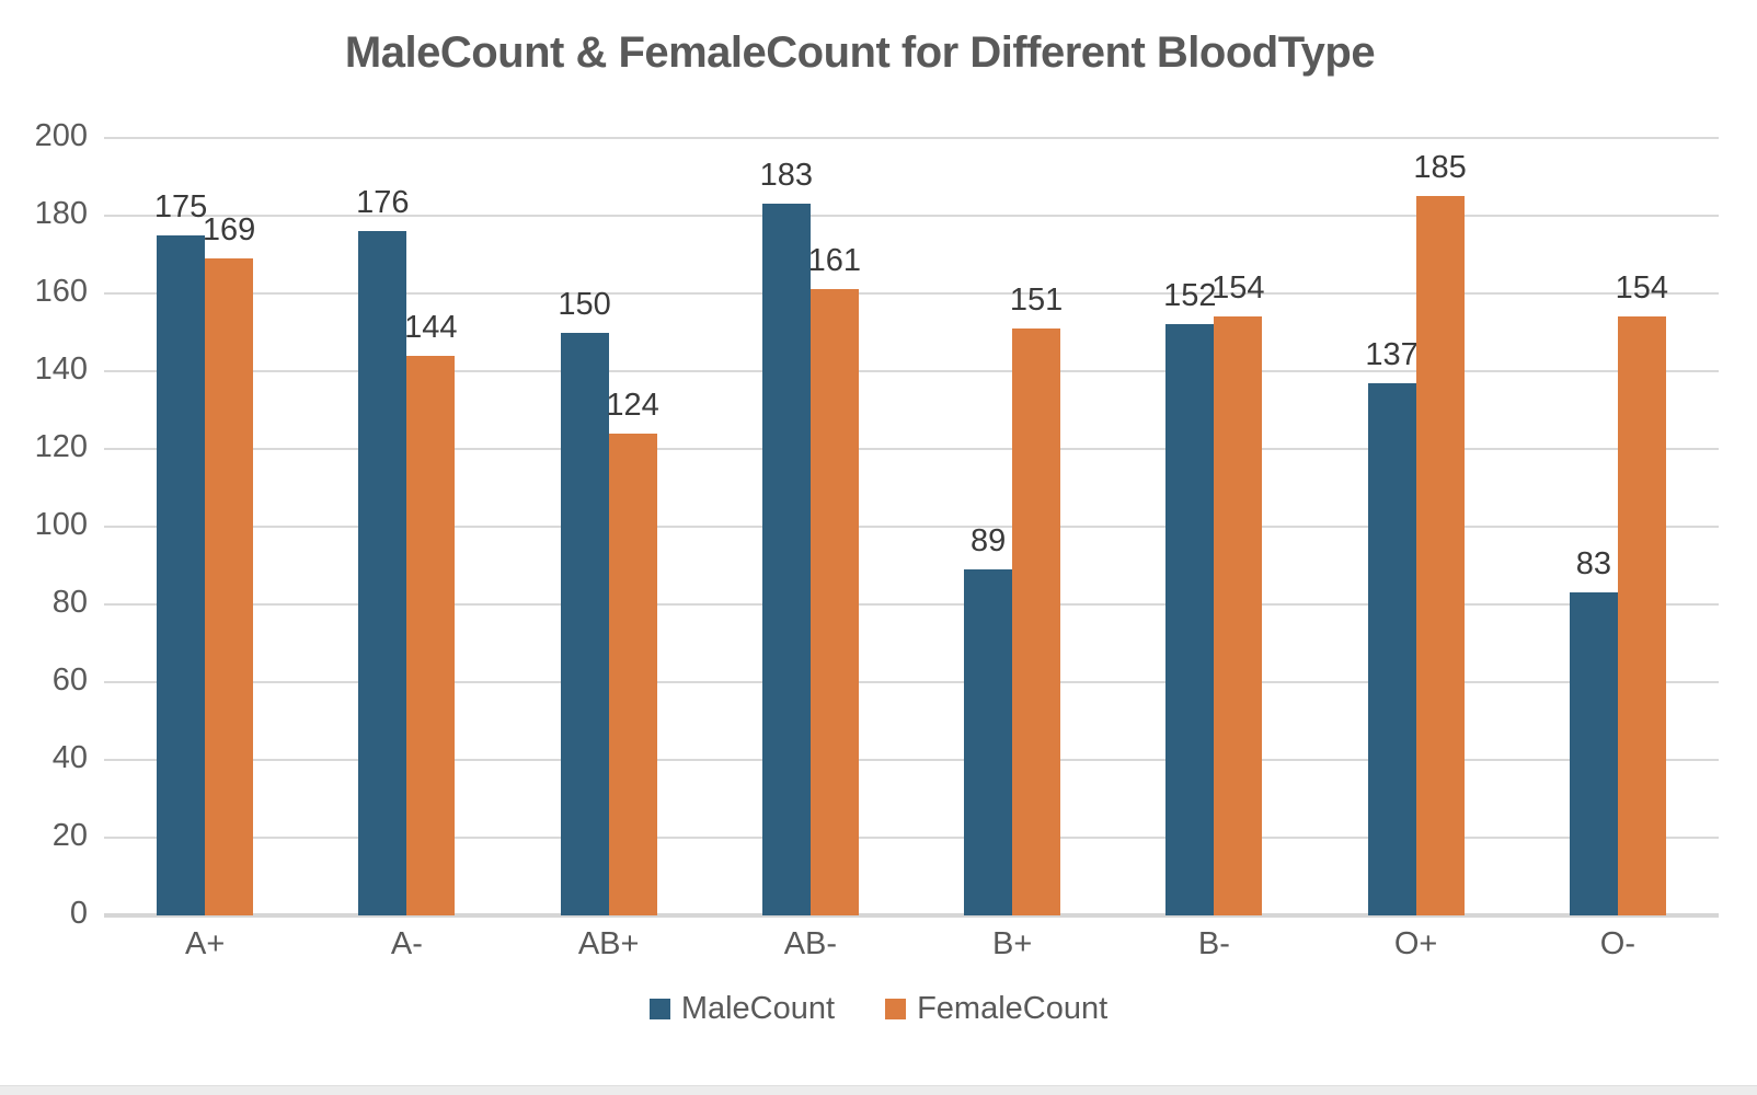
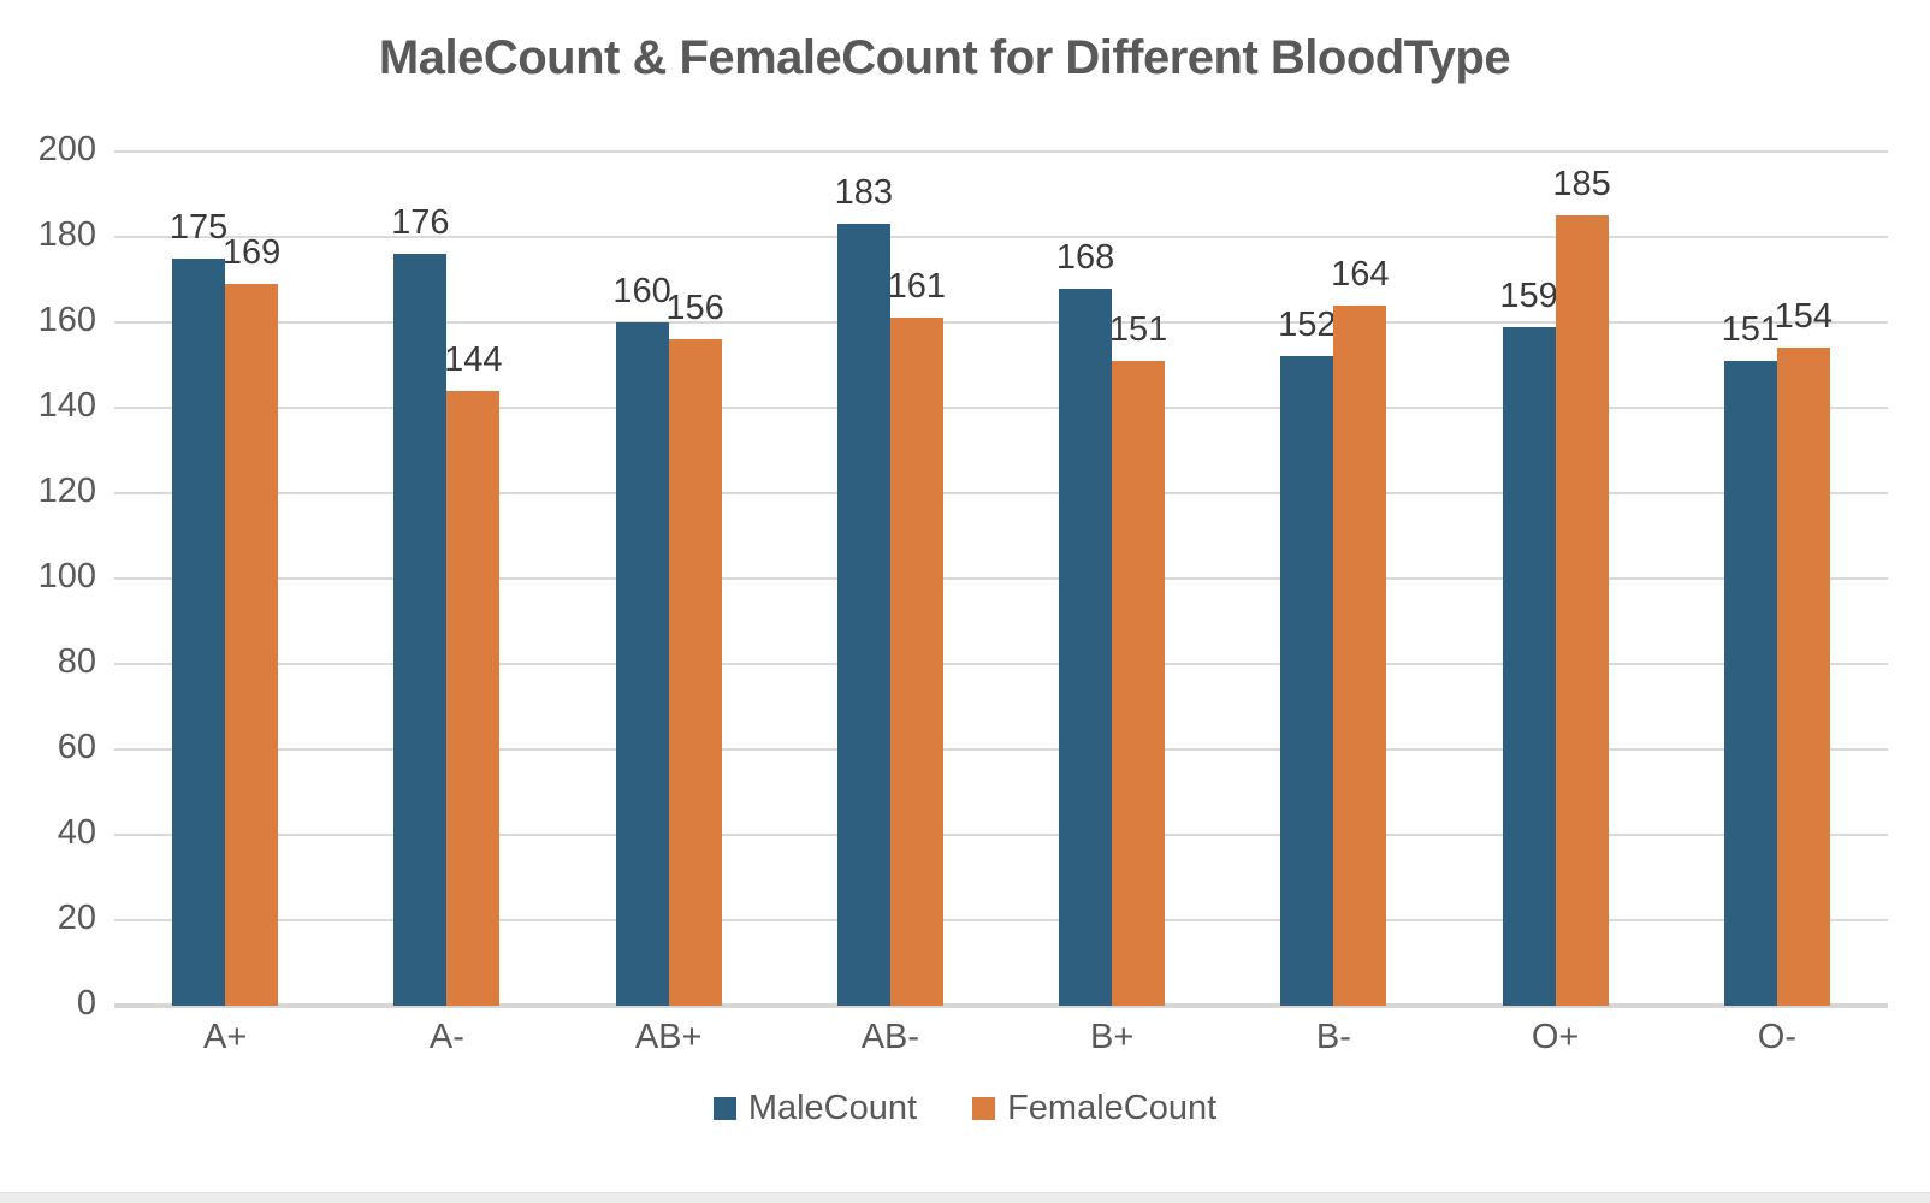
MaleCount/AB+: 150 -> 160
FemaleCount/AB+: 124 -> 156
MaleCount/B+: 89 -> 168
FemaleCount/B-: 154 -> 164
MaleCount/O+: 137 -> 159
MaleCount/O-: 83 -> 151
